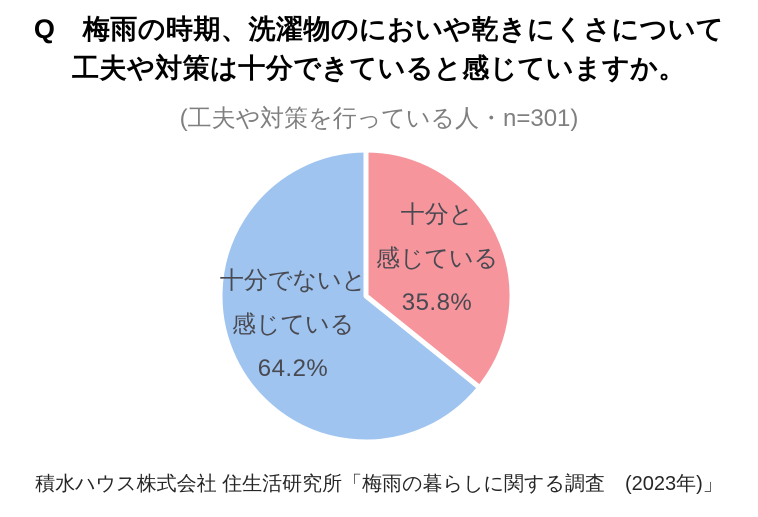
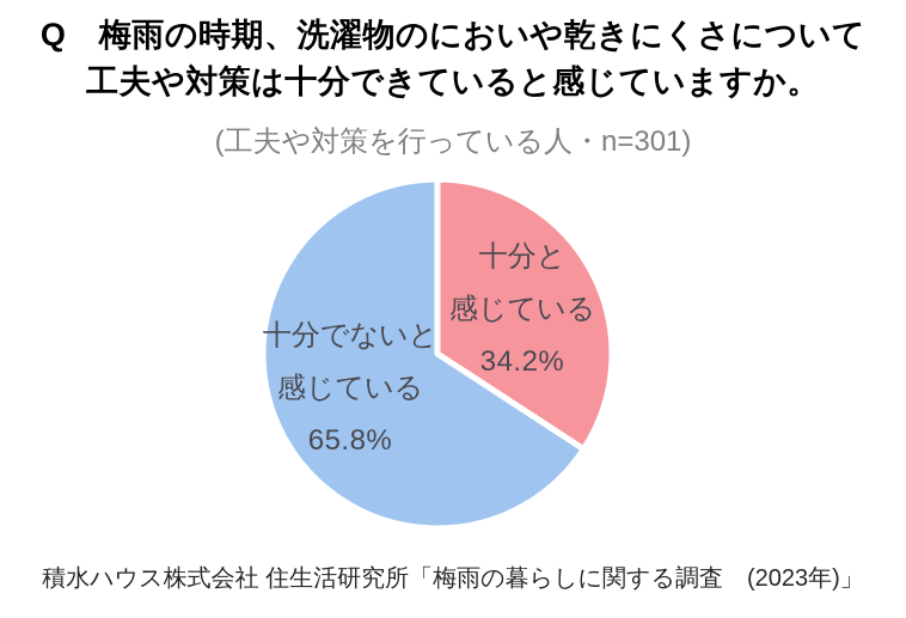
十分と感じている: 35.8% -> 34.2%
十分でないと感じている: 64.2% -> 65.8%
